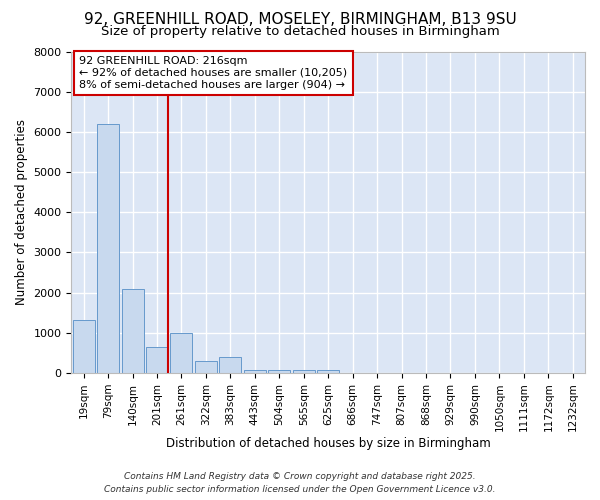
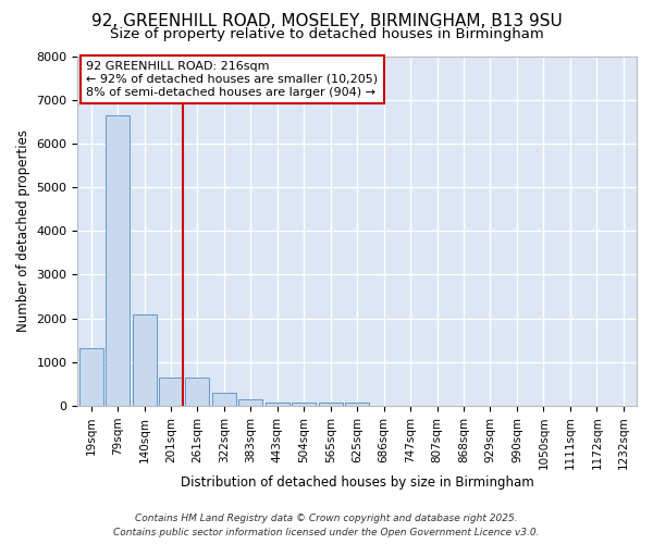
79sqm: 6200 -> 6650
261sqm: 1000 -> 650
383sqm: 400 -> 140
